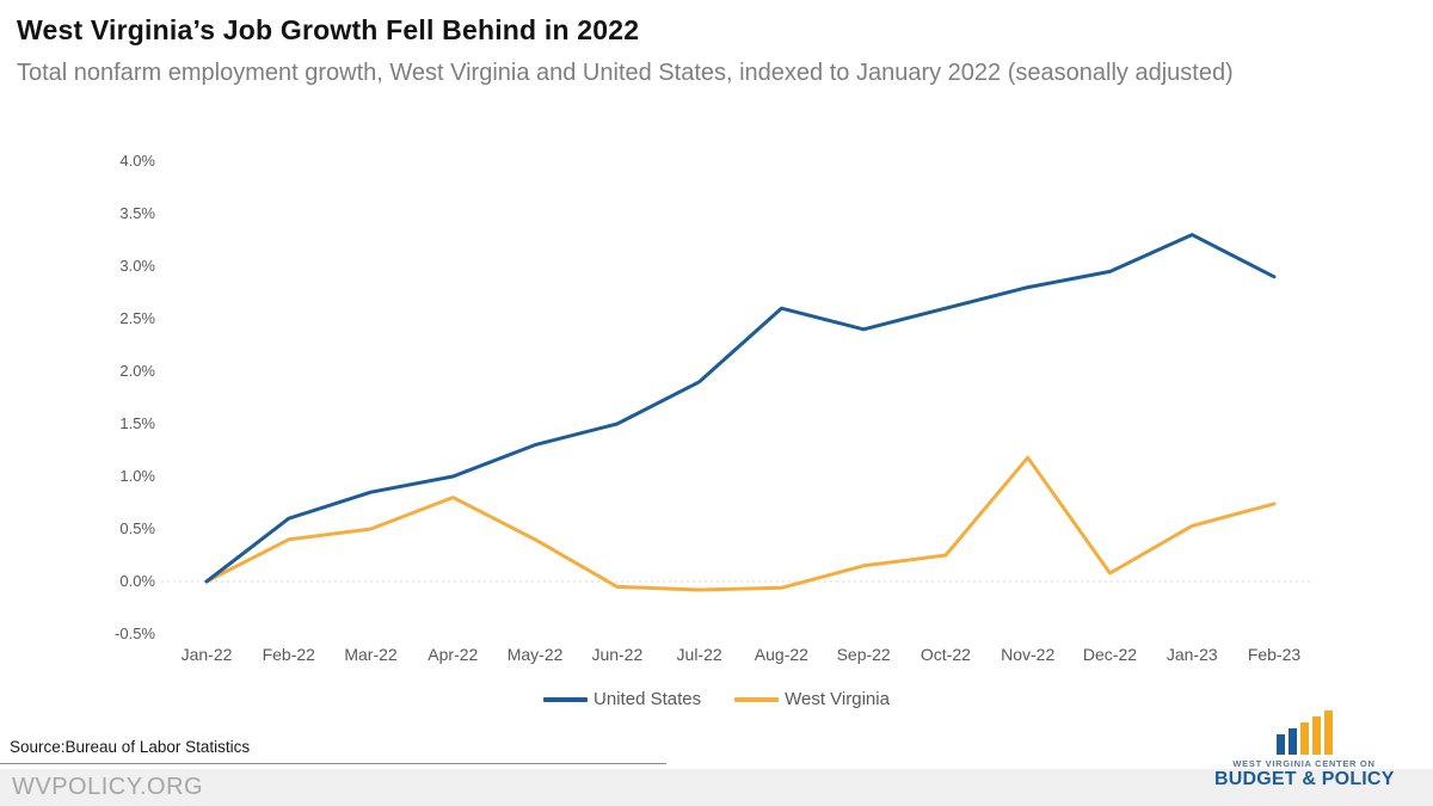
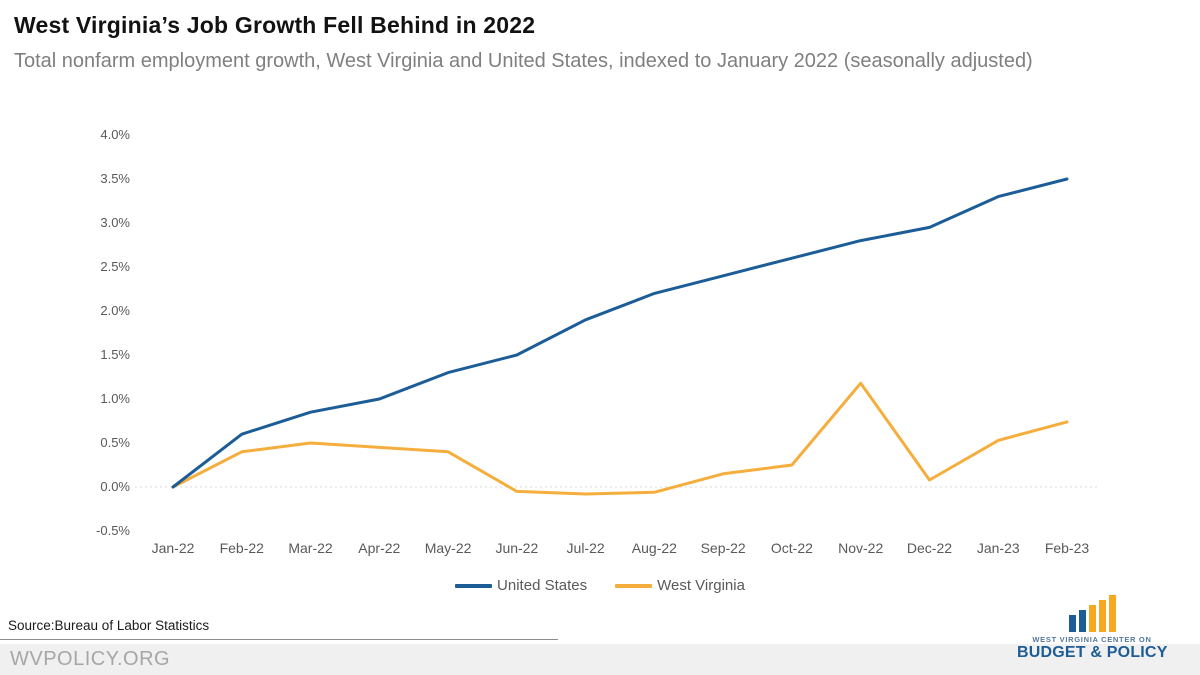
West Virginia/Apr-22: 0.8% -> 0.5%
United States/Aug-22: 2.6% -> 2.2%
United States/Feb-23: 2.9% -> 3.5%
